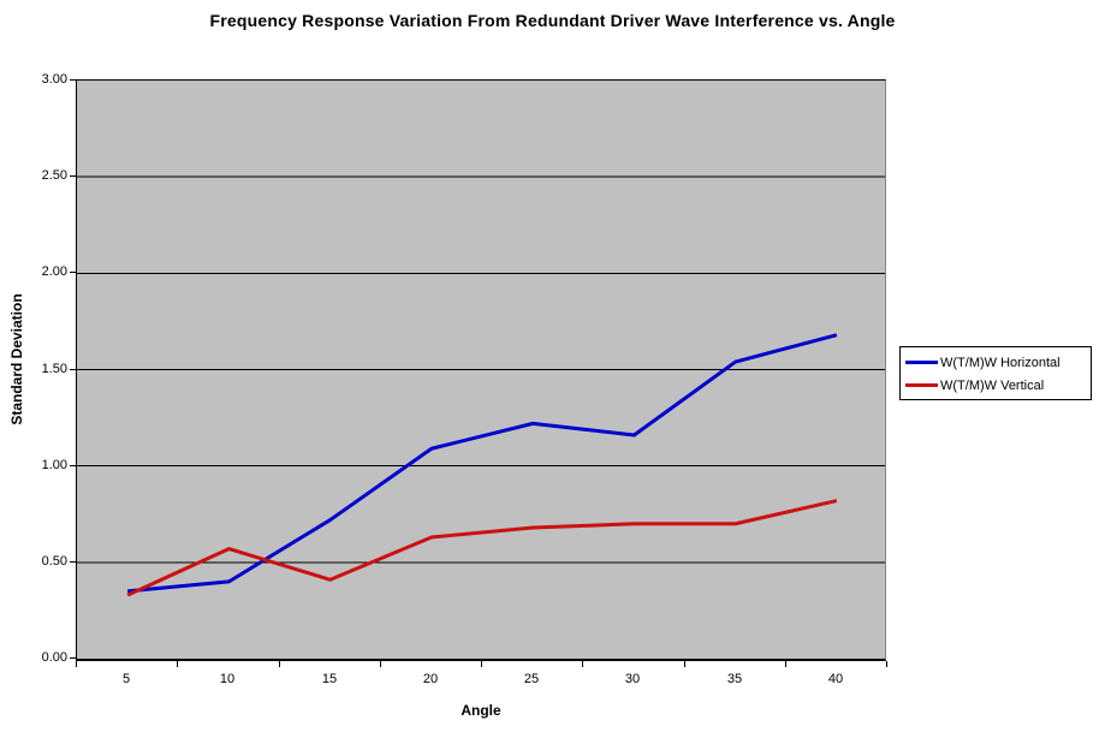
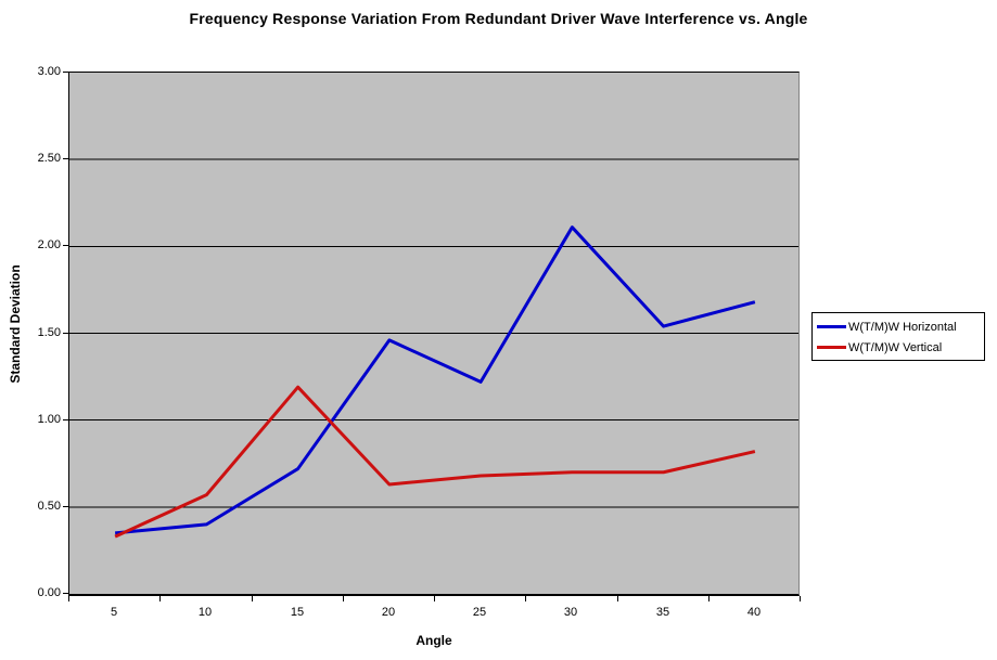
W(T/M)W Vertical/15: 0.41 -> 1.19
W(T/M)W Horizontal/20: 1.09 -> 1.46
W(T/M)W Horizontal/30: 1.16 -> 2.11
